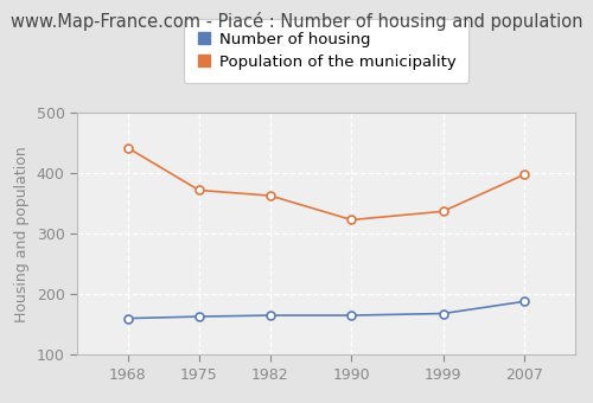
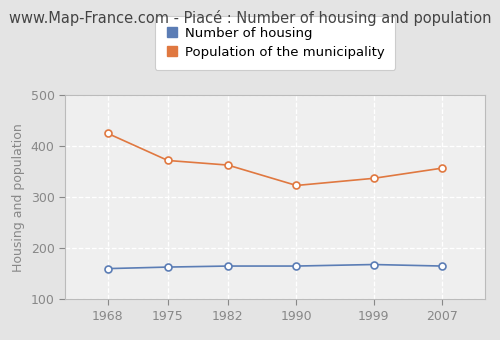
Population of the municipality/1968: 442 -> 425
Number of housing/2007: 188 -> 165
Population of the municipality/2007: 398 -> 357
